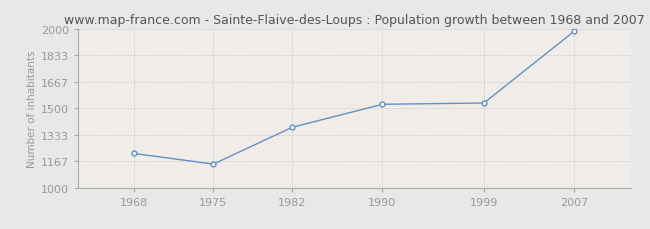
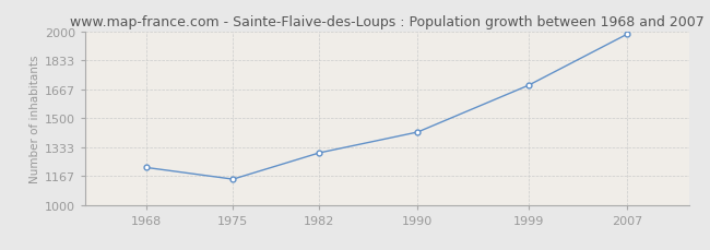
1982: 1380 -> 1300
1990: 1520 -> 1420
1999: 1530 -> 1690
